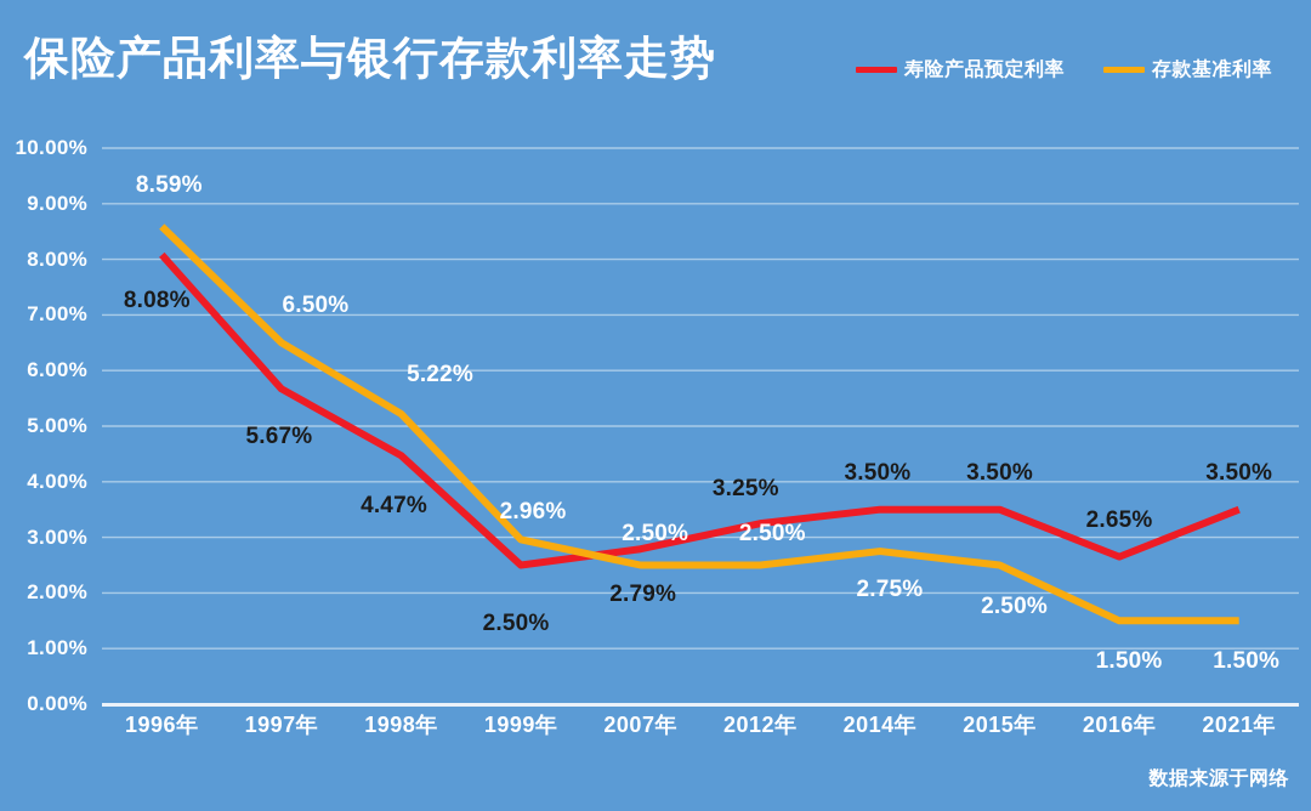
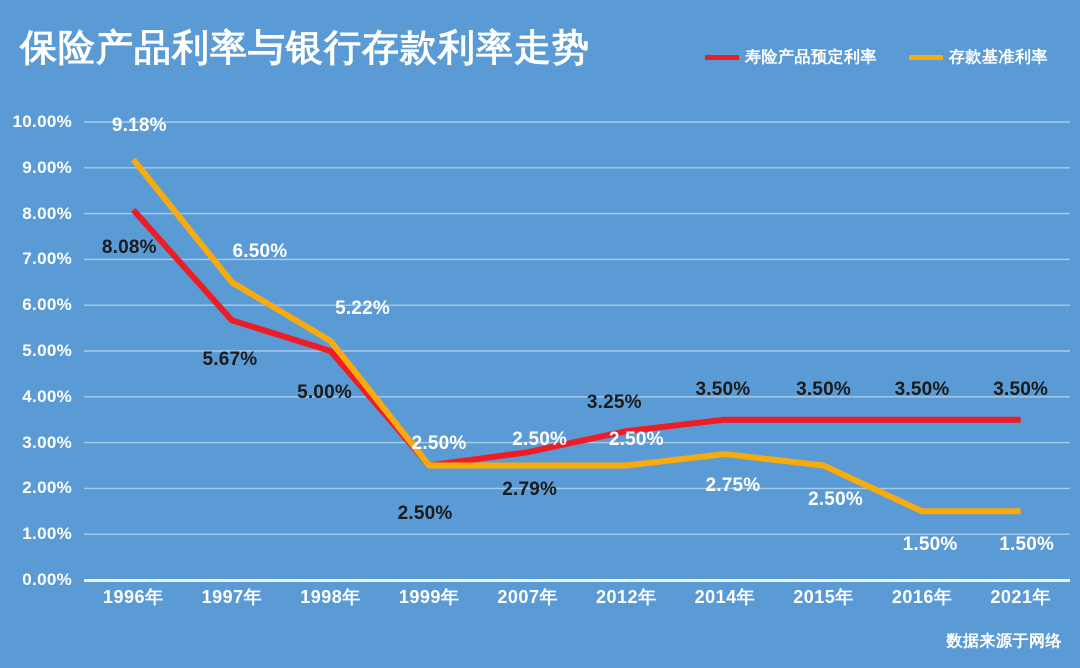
存款基准利率/1996年: 8.59% -> 9.18%
寿险产品预定利率/1998年: 4.47% -> 5.00%
存款基准利率/1999年: 2.96% -> 2.50%
寿险产品预定利率/2016年: 2.65% -> 3.50%
